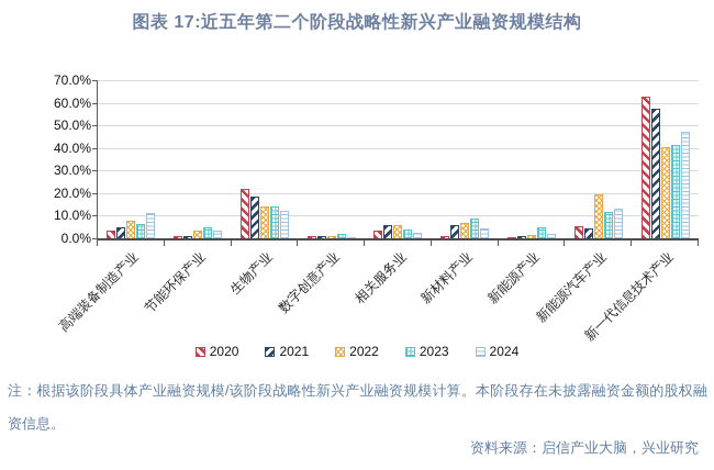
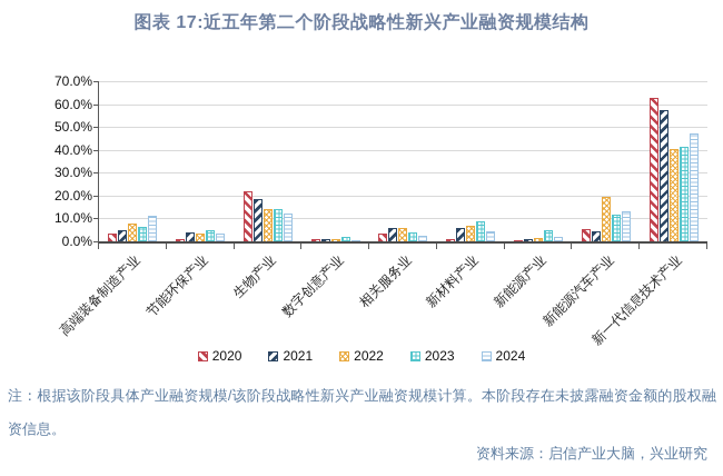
2021/节能环保产业: 1% -> 4%
